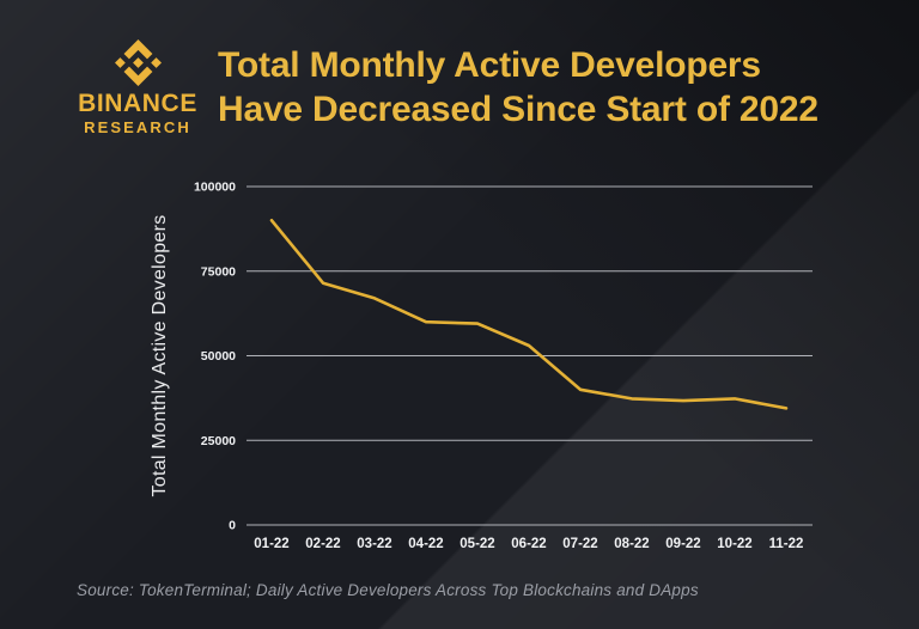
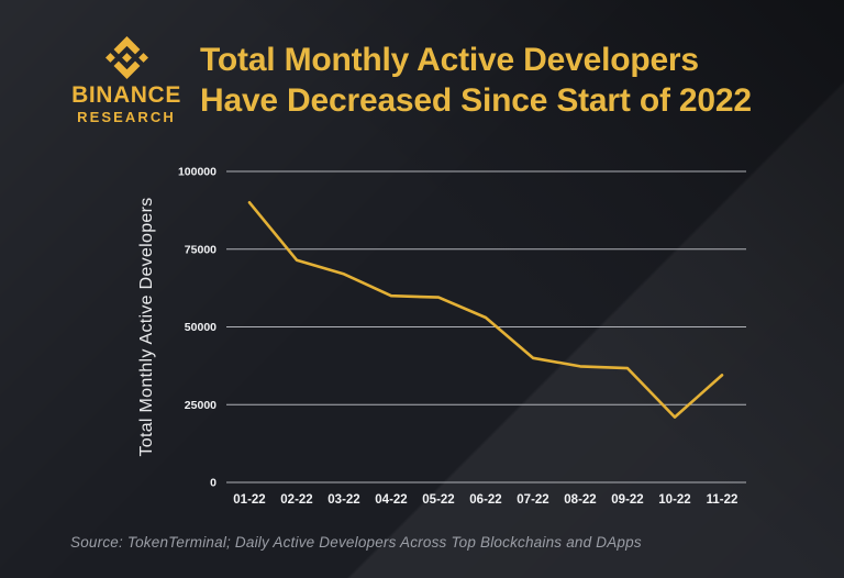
10-22: 37000 -> 21000
